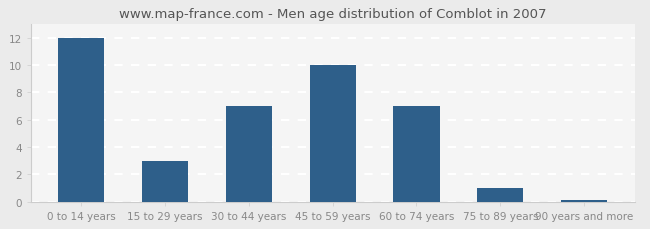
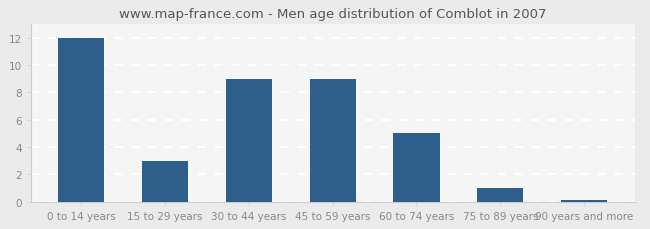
30 to 44 years: 7.0 -> 9.0
45 to 59 years: 10.0 -> 9.0
60 to 74 years: 7.0 -> 5.0
